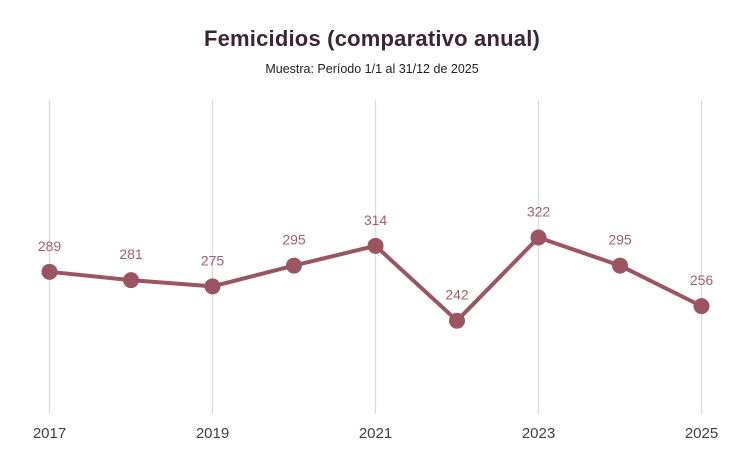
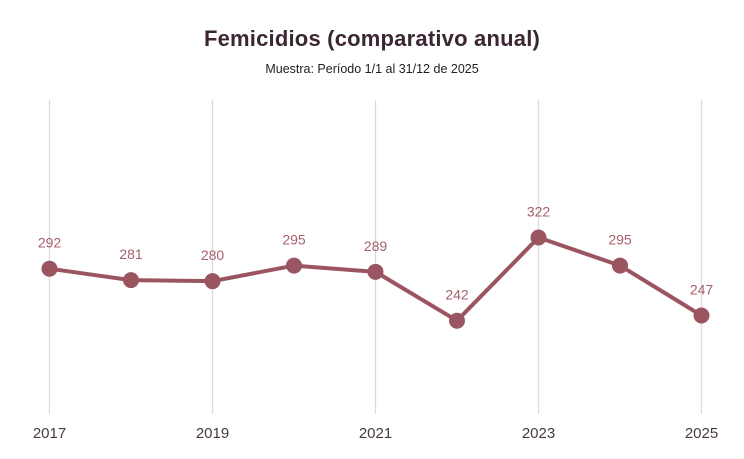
2017: 289 -> 292
2019: 275 -> 280
2021: 314 -> 289
2025: 256 -> 247
